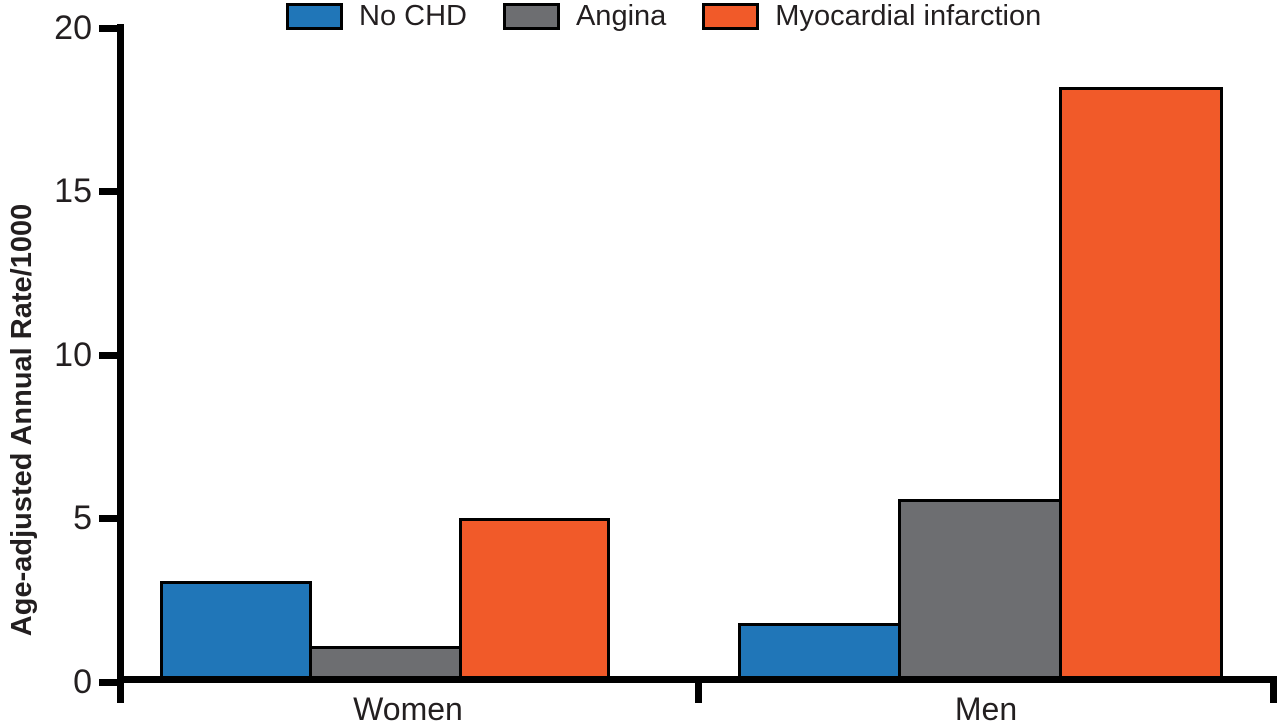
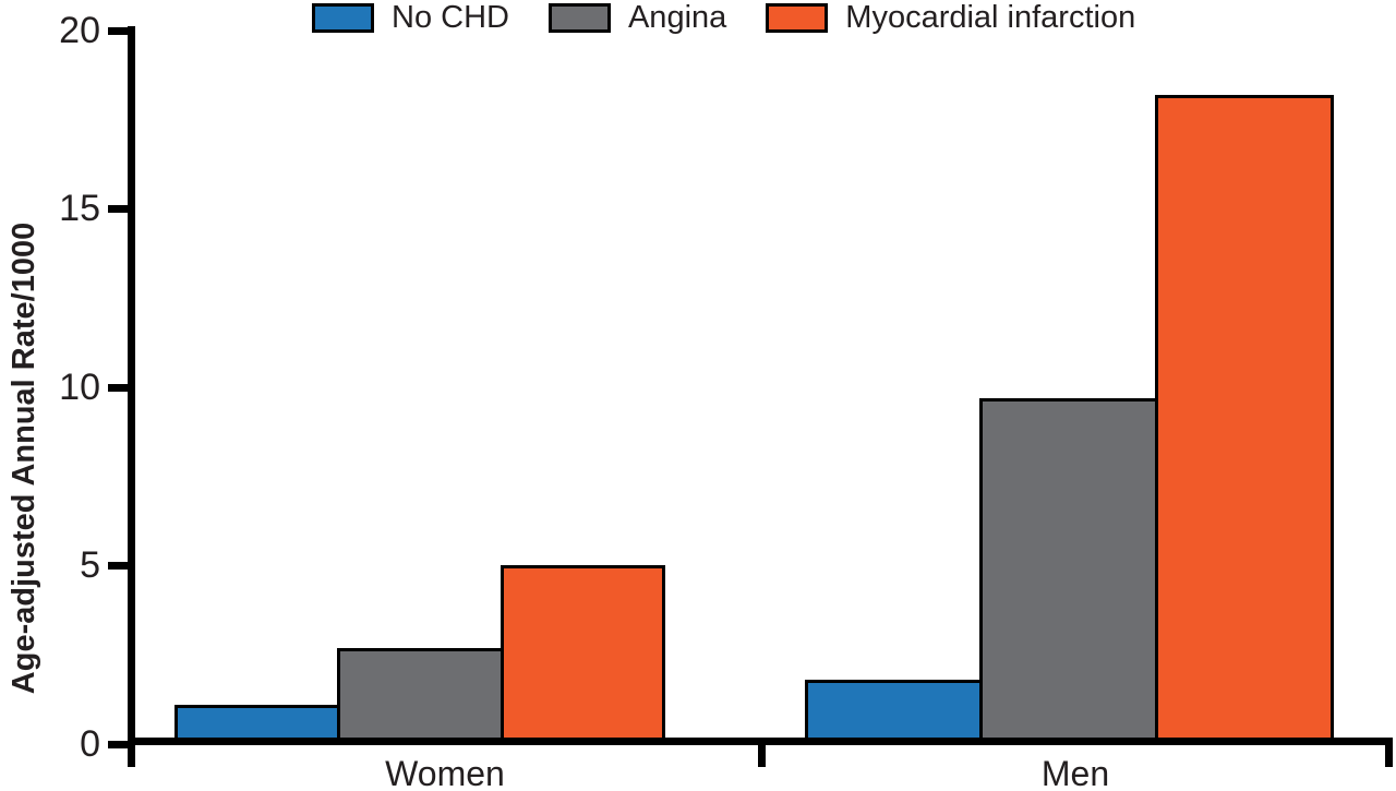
No CHD/Women: 3.1 -> 1.1
Angina/Women: 1.1 -> 2.7
Angina/Men: 5.6 -> 9.7
